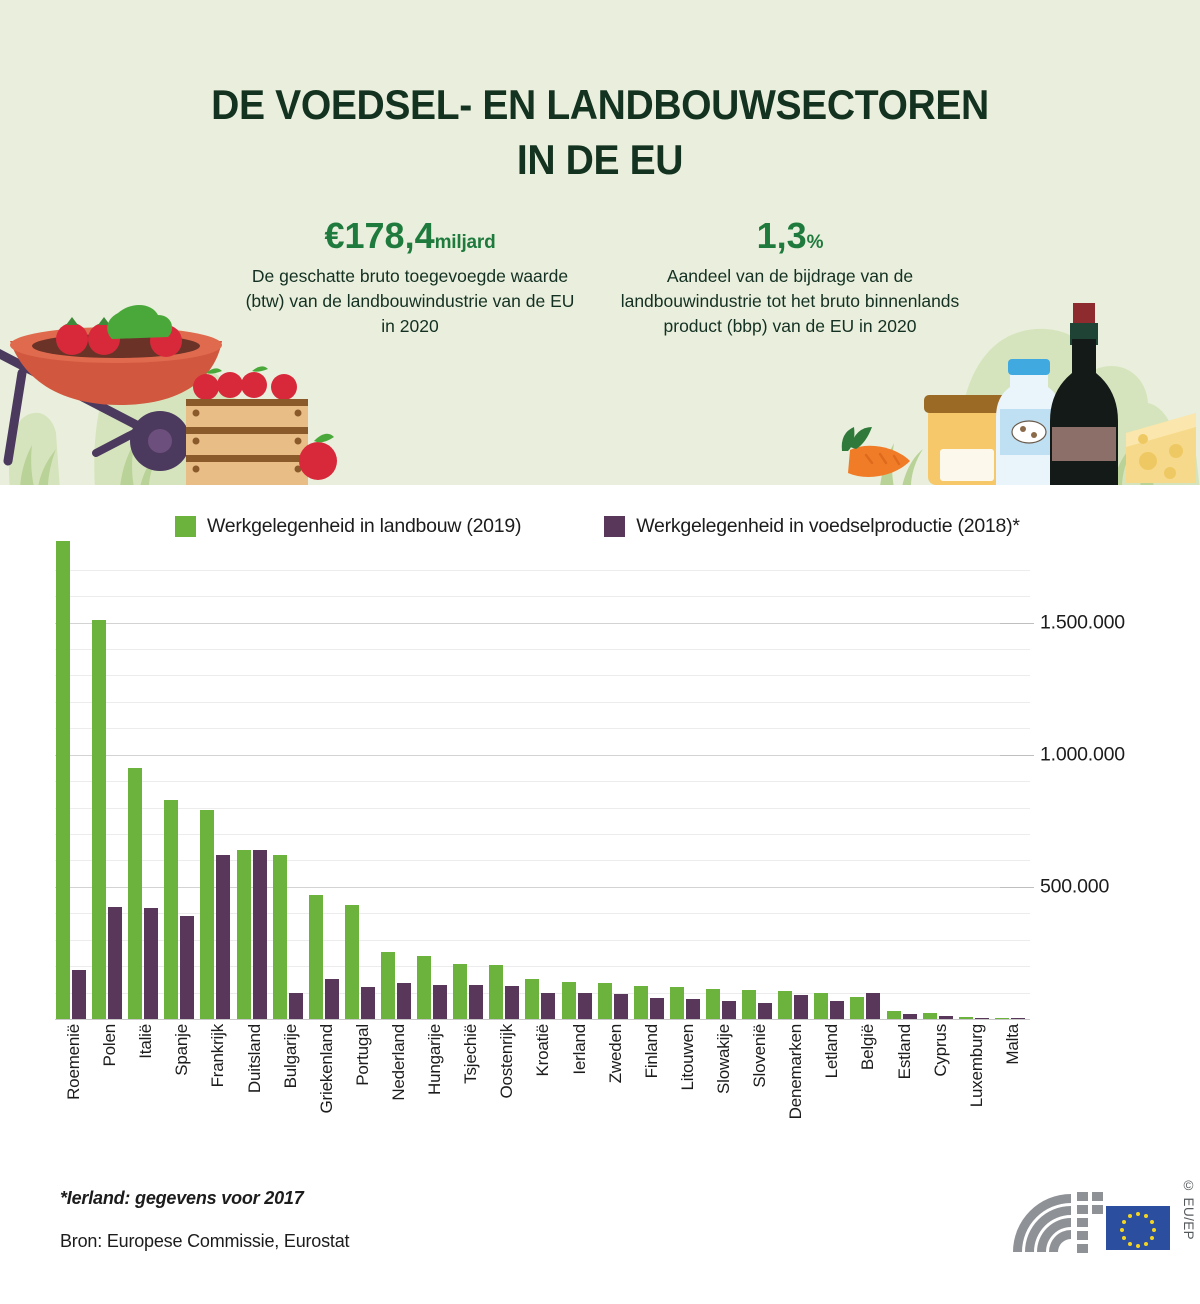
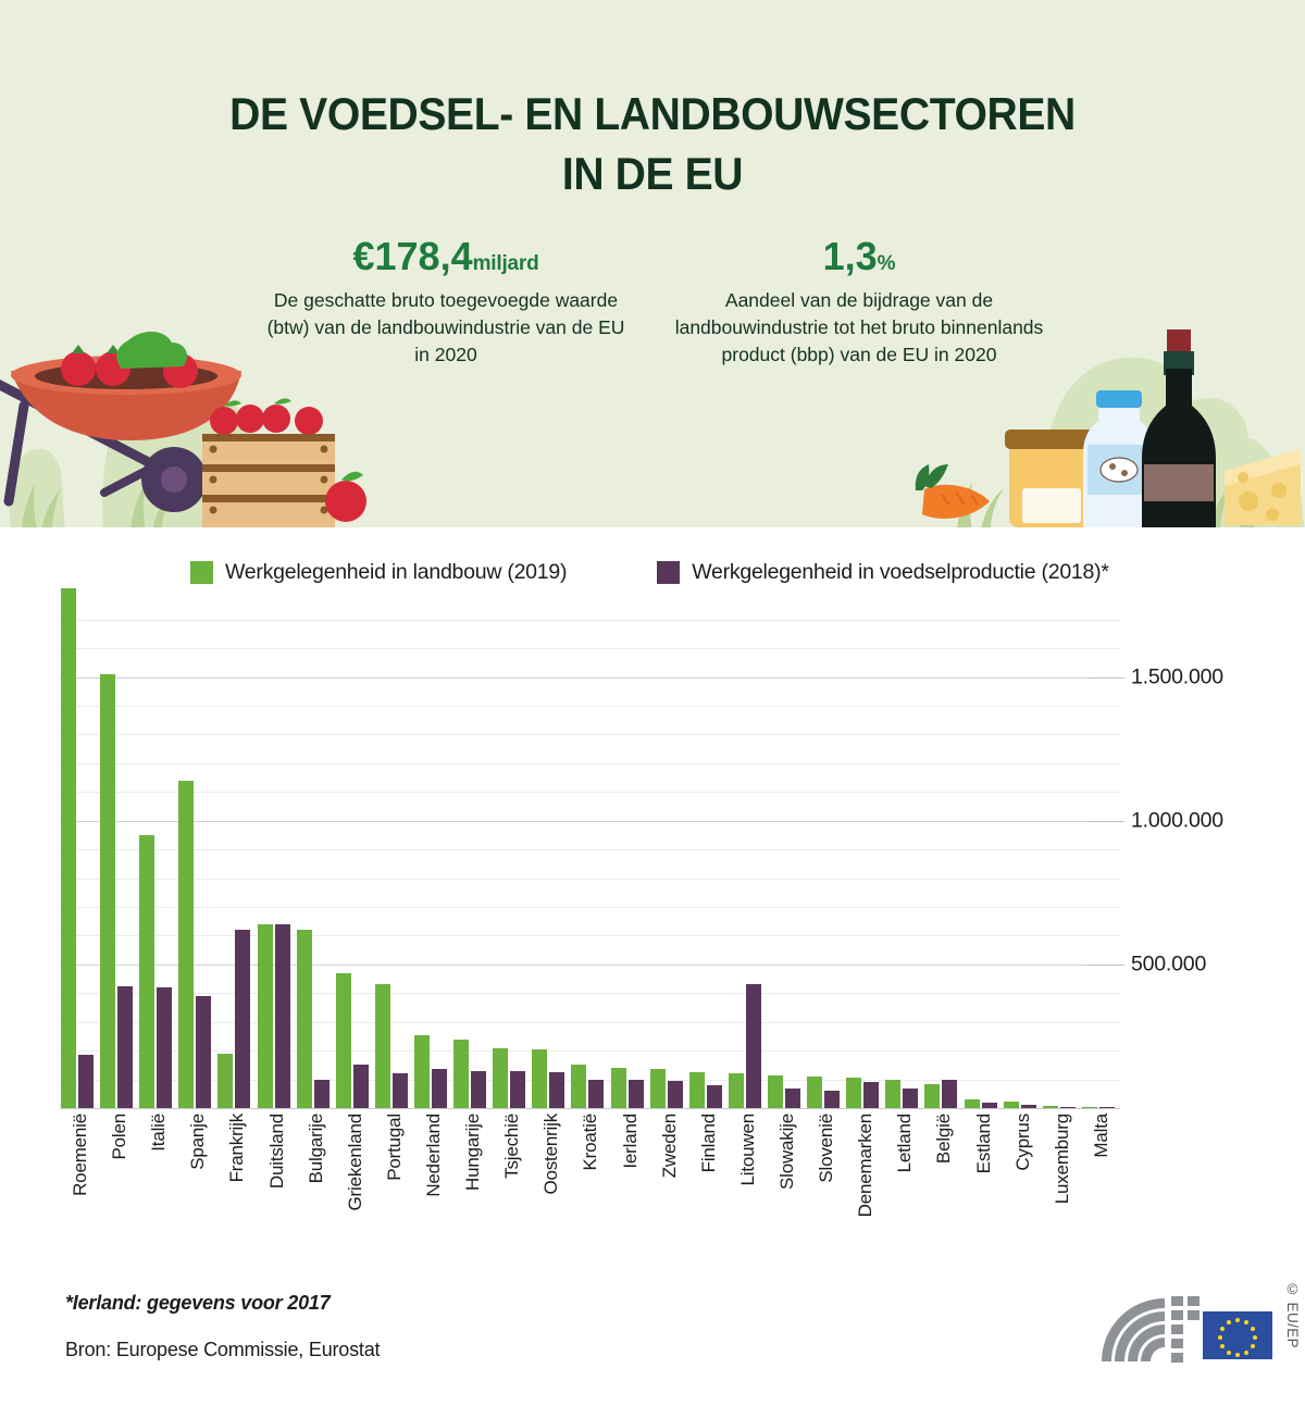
Werkgelegenheid in landbouw (2019)/Spanje: 830000 -> 1140000
Werkgelegenheid in landbouw (2019)/Frankrijk: 790000 -> 190000
Werkgelegenheid in voedselproductie (2018)*/Litouwen: 80000 -> 430000
